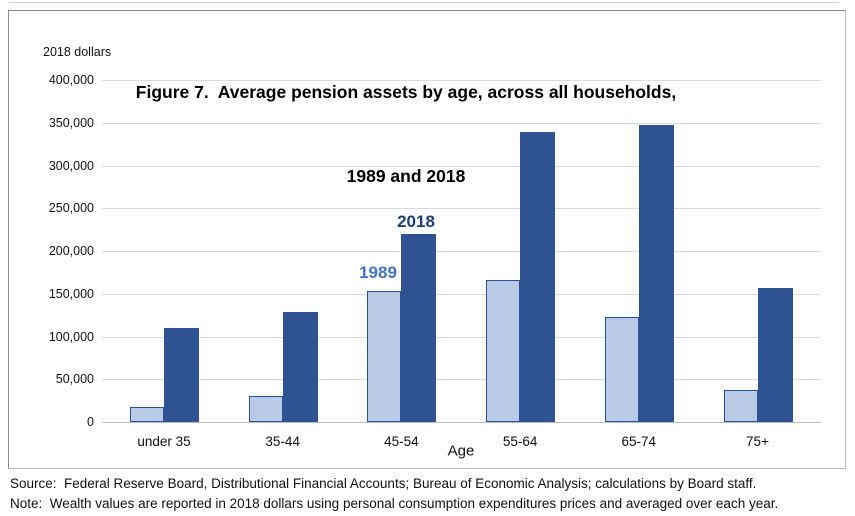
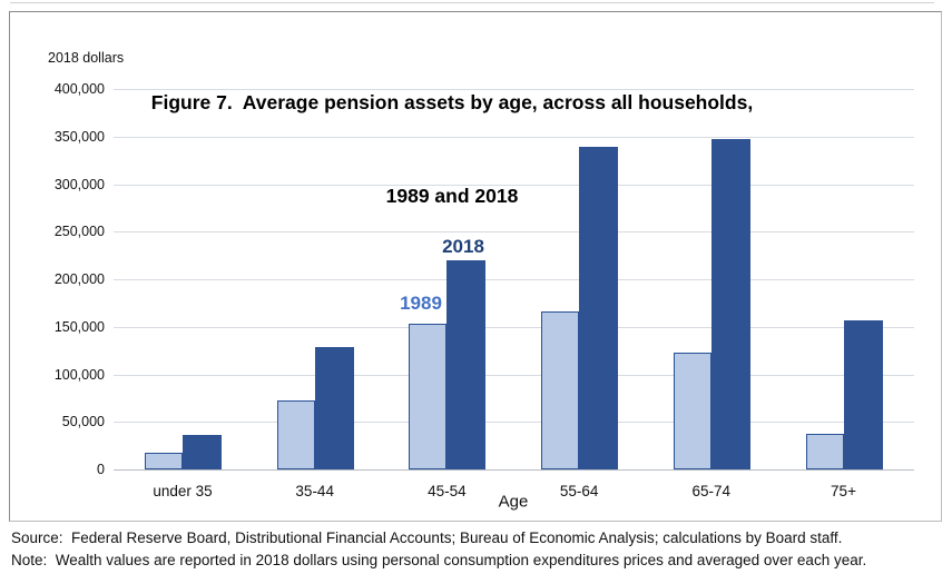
2018/under 35: 110000 -> 40000
1989/35-44: 30000 -> 70000
